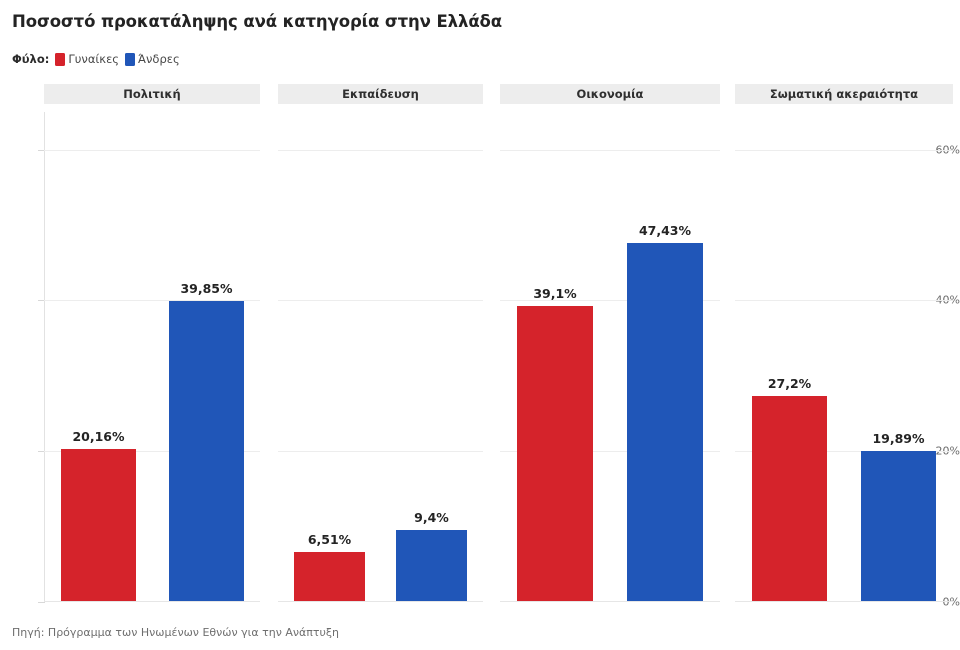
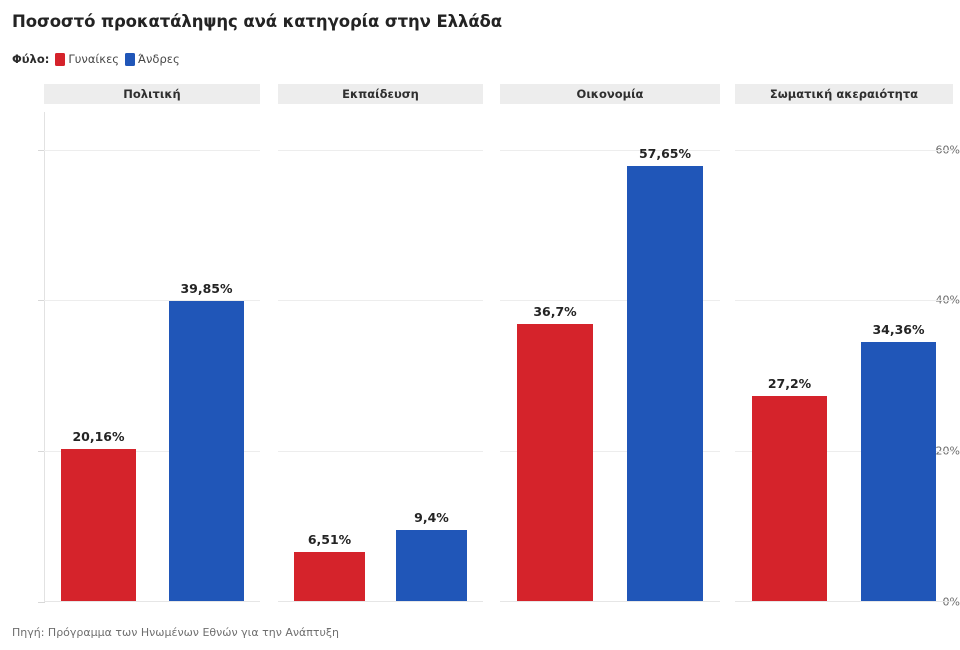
Γυναίκες/Οικονομία: 39,1% -> 36,7%
Άνδρες/Οικονομία: 47,43% -> 57,65%
Άνδρες/Σωματική ακεραιότητα: 19,89% -> 34,36%
